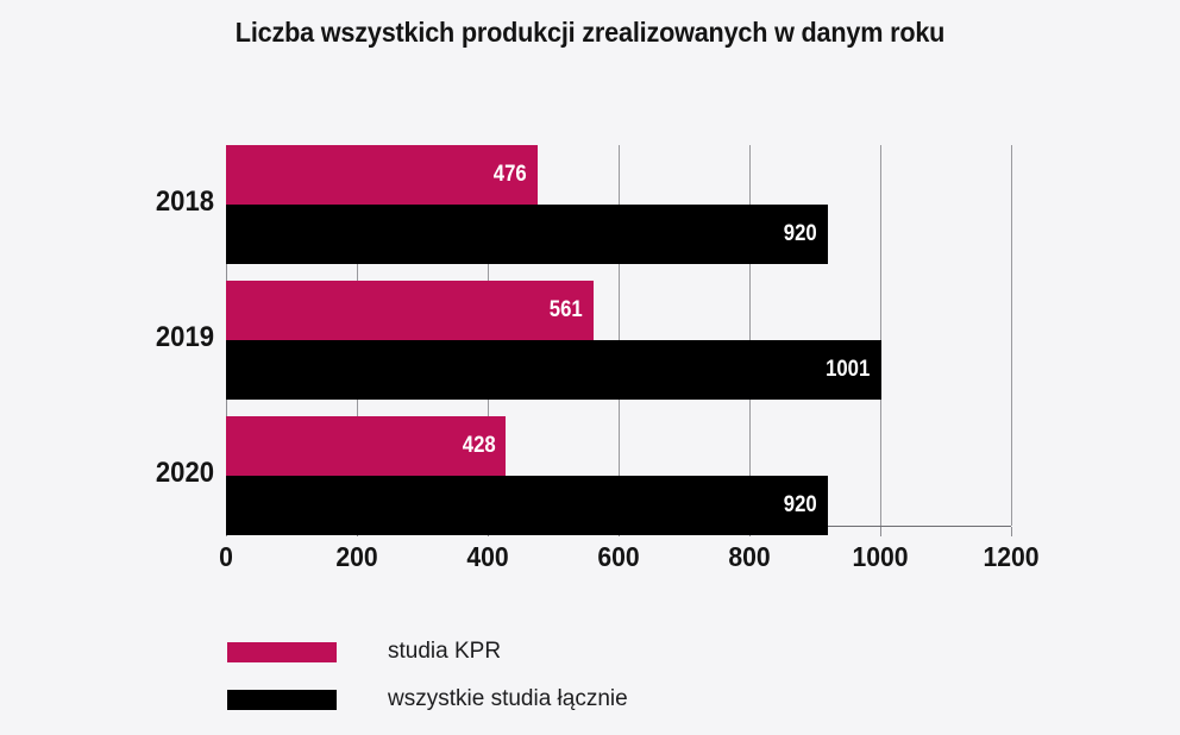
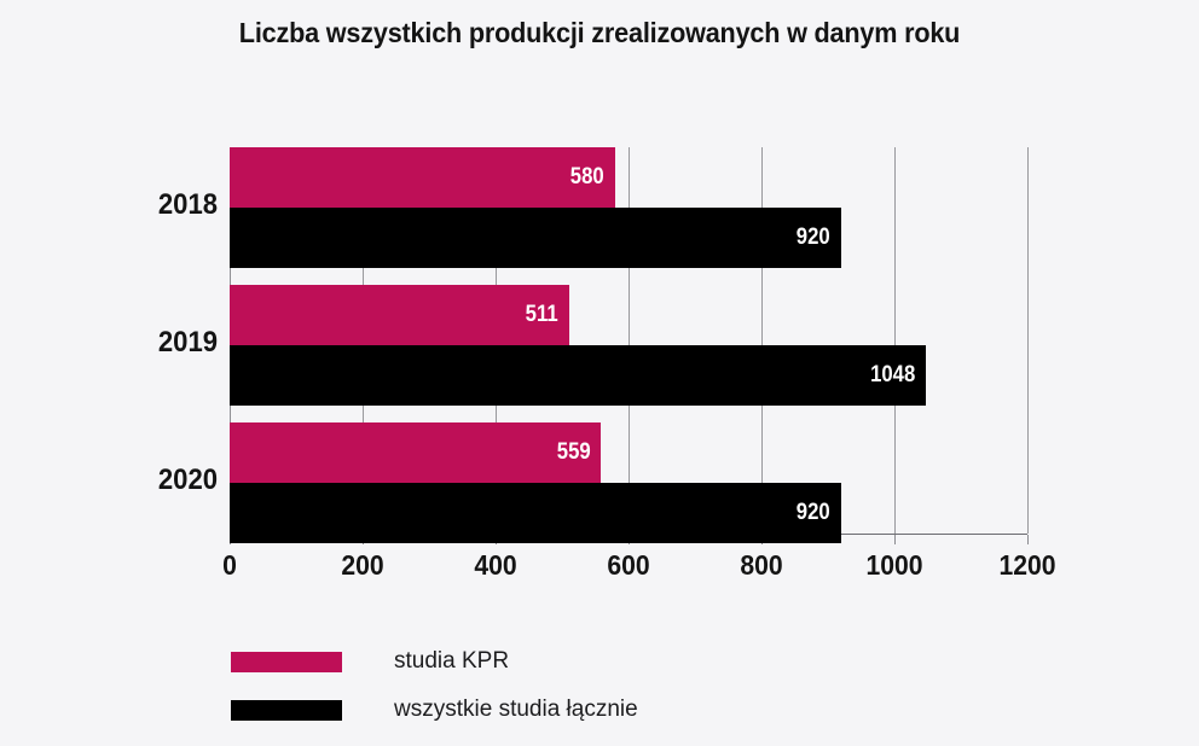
studia KPR/2018: 476 -> 580
studia KPR/2019: 561 -> 511
wszystkie studia łącznie/2019: 1001 -> 1048
studia KPR/2020: 428 -> 559
